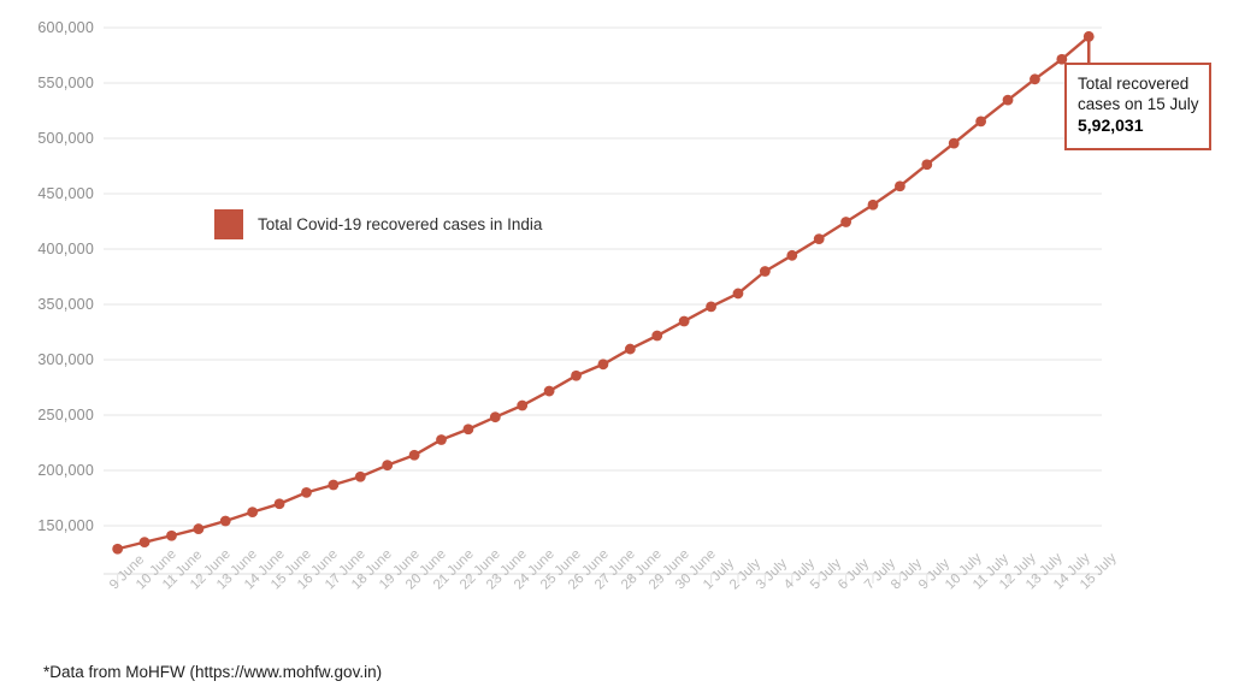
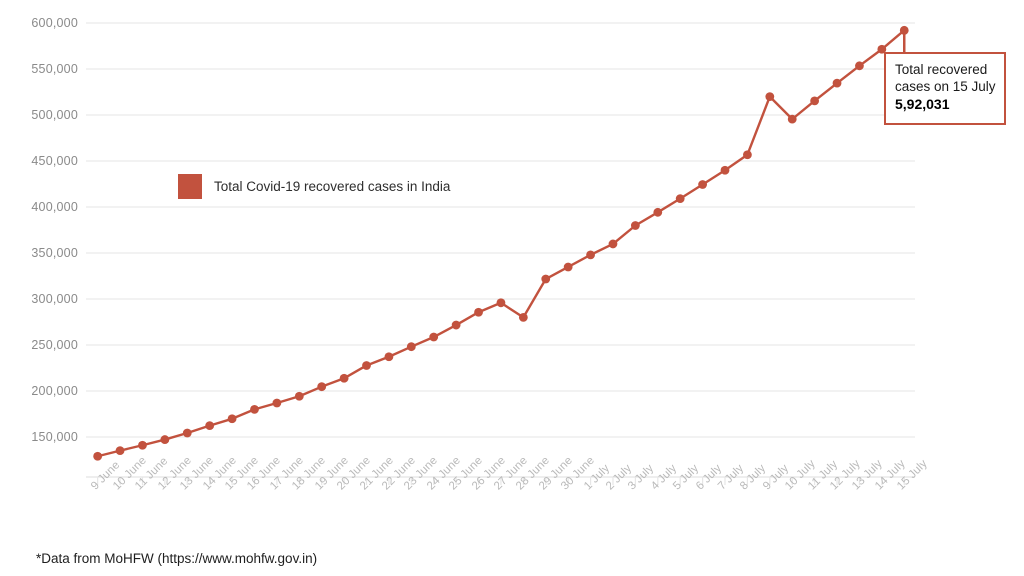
28 June: 310000 -> 280000
9 July: 480000 -> 520000
